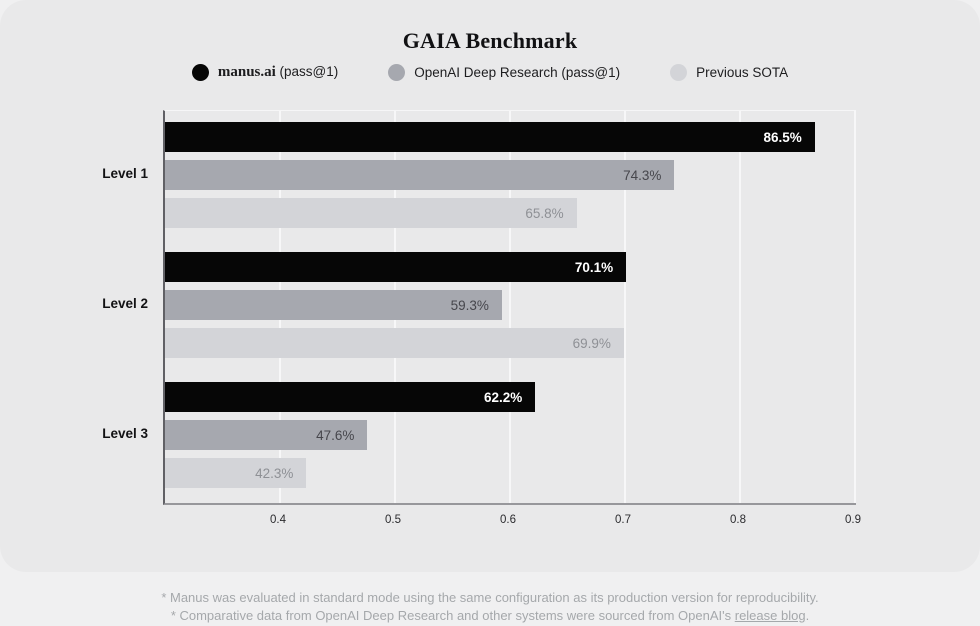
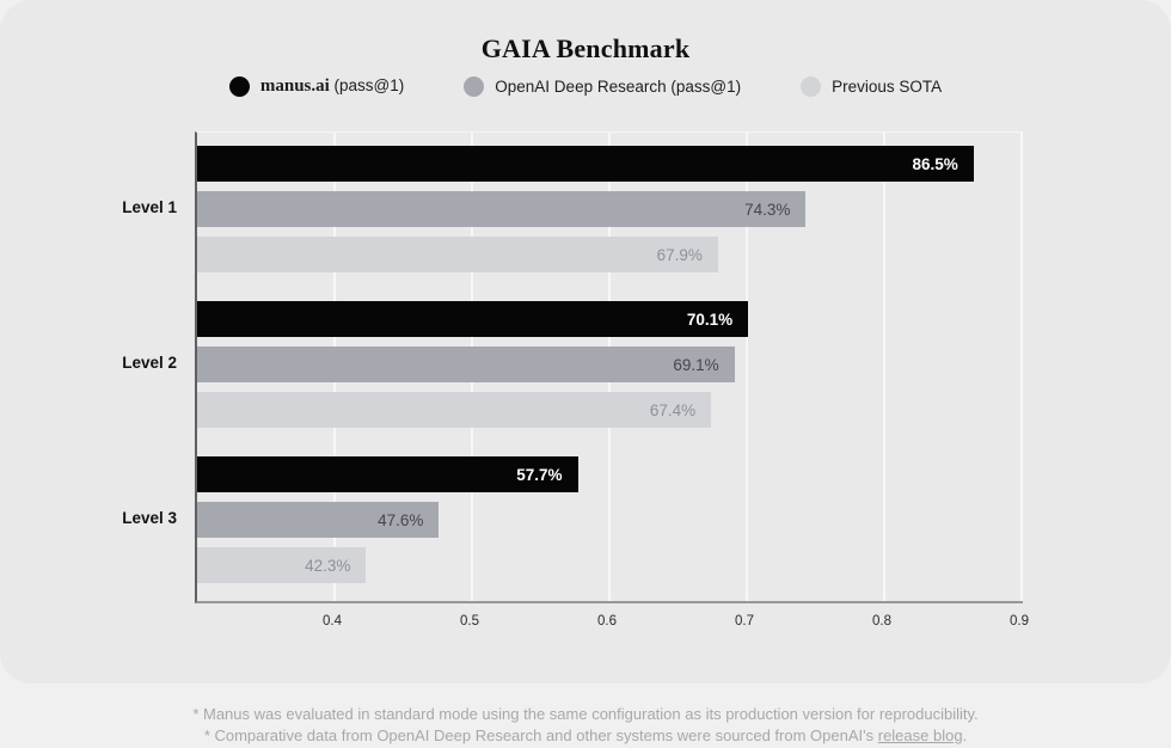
Previous SOTA/Level 1: 65.8% -> 67.9%
OpenAI Deep Research (pass@1)/Level 2: 59.3% -> 69.1%
Previous SOTA/Level 2: 69.9% -> 67.4%
manus.ai (pass@1)/Level 3: 62.2% -> 57.7%
